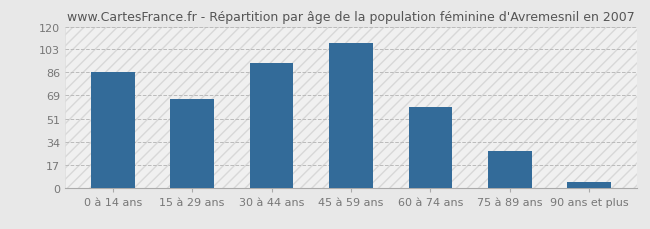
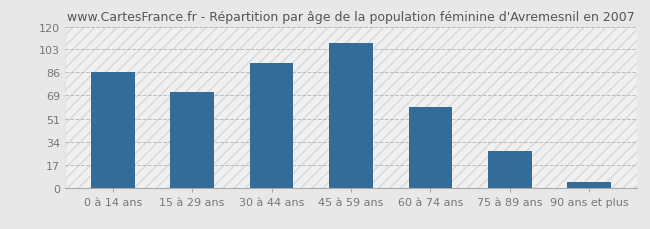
15 à 29 ans: 66 -> 71
